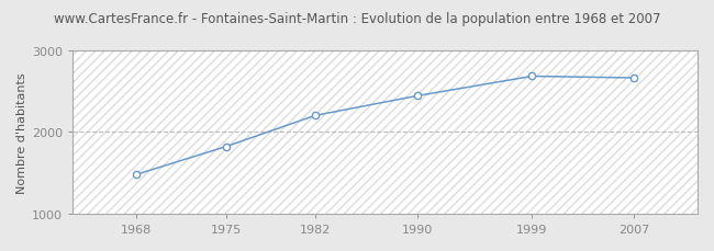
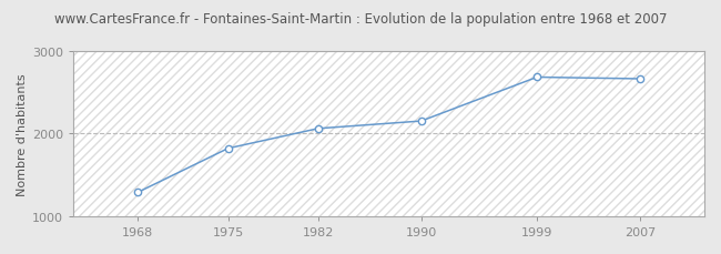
1968: 1480 -> 1290
1982: 2200 -> 2060
1990: 2440 -> 2150
